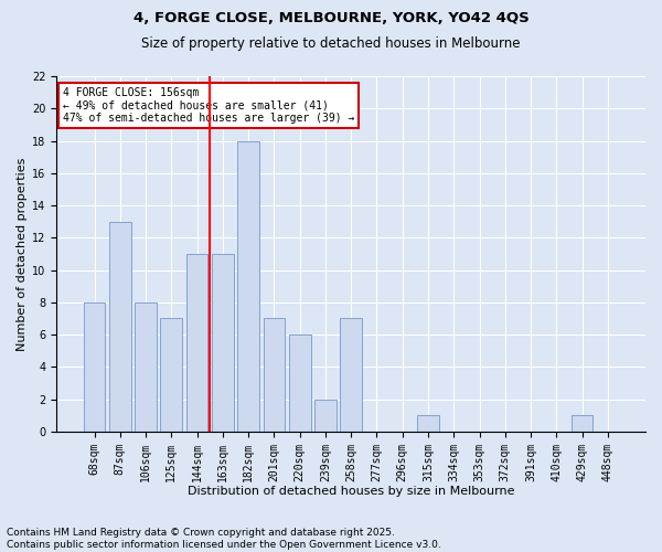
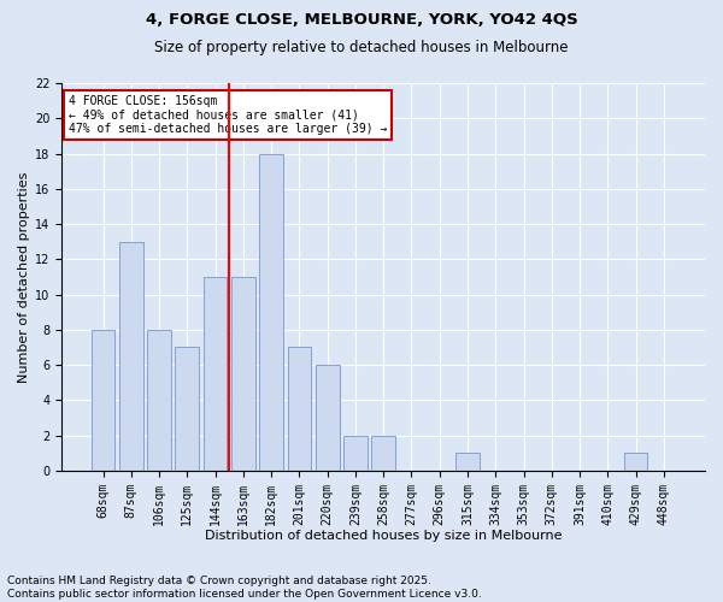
258sqm: 7 -> 2
